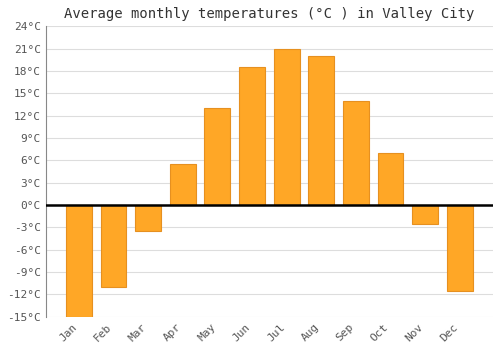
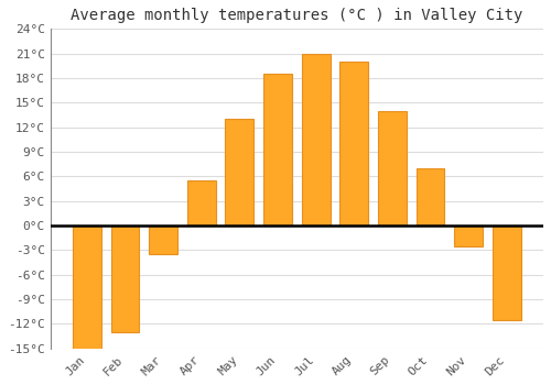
Feb: -11.0°C -> -13.0°C
